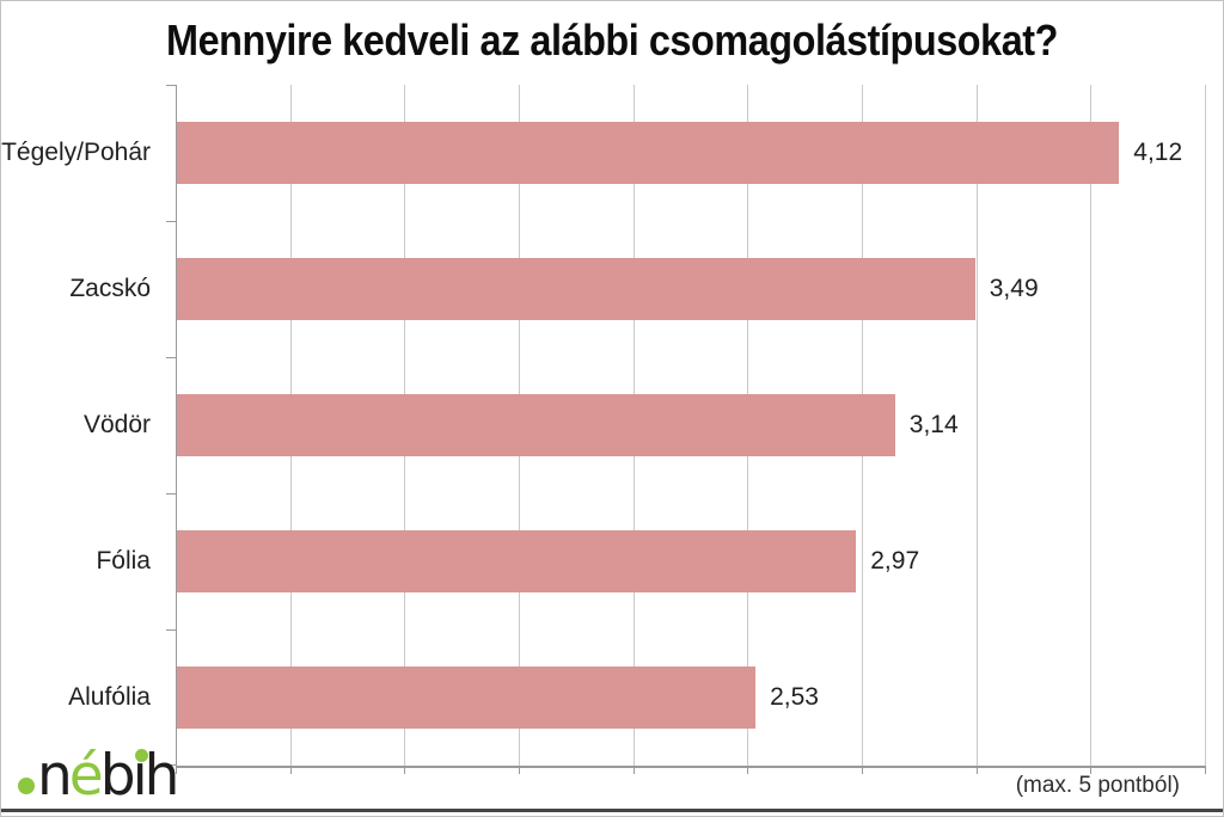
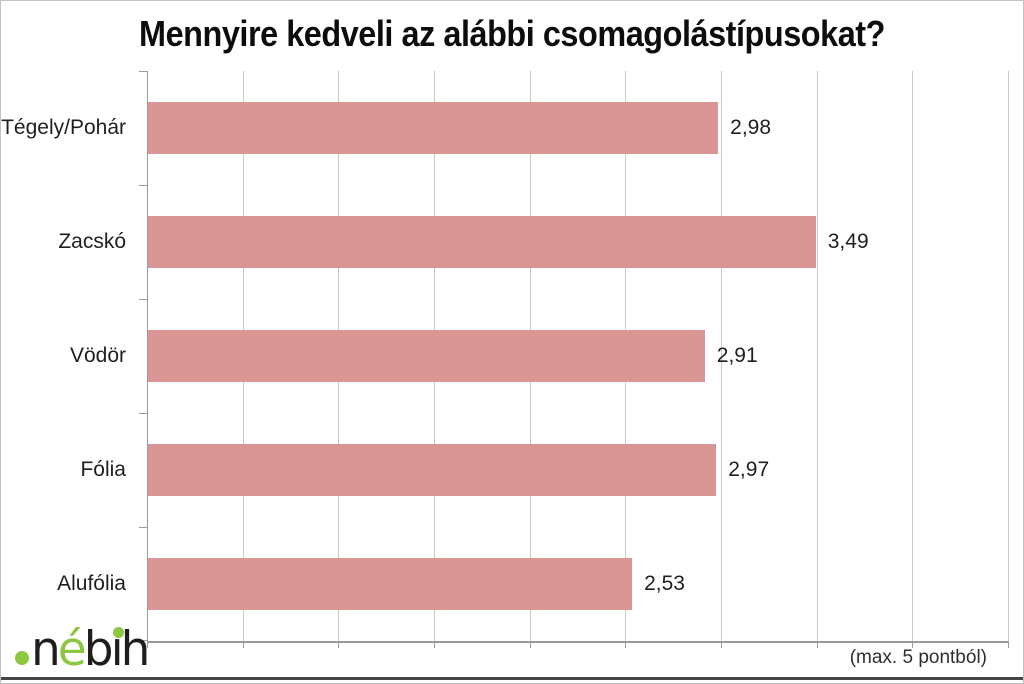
Tégely/Pohár: 4,12 -> 2,98
Vödör: 3,14 -> 2,91
